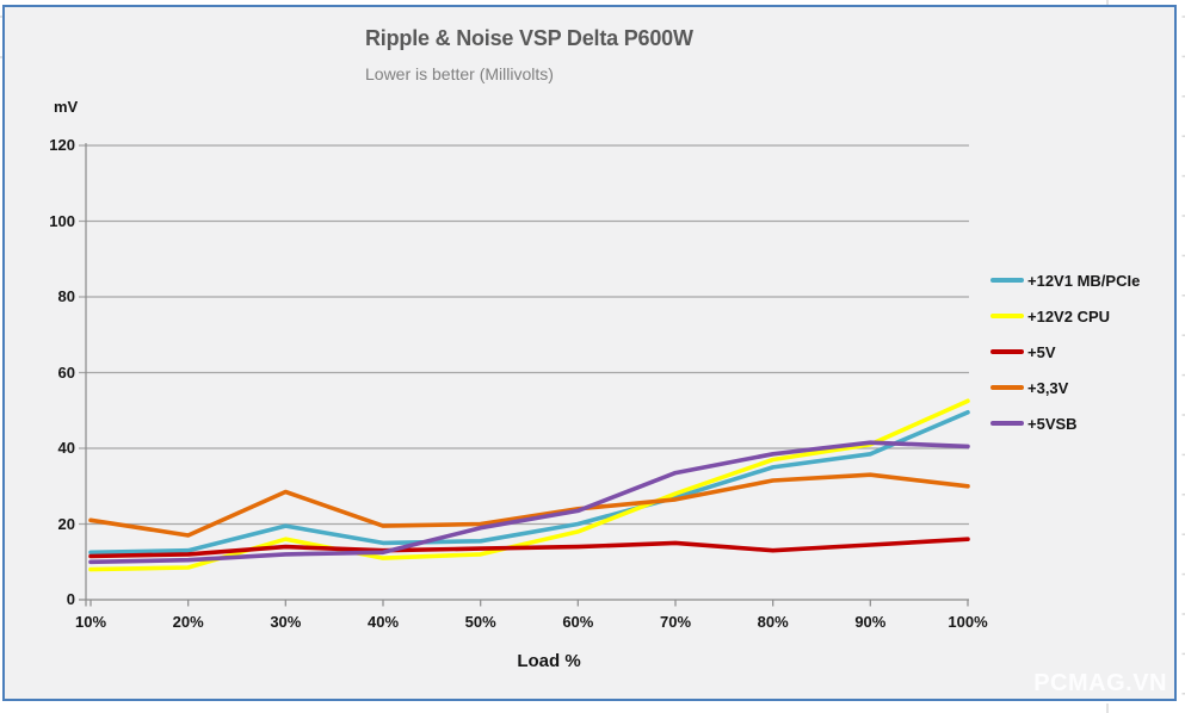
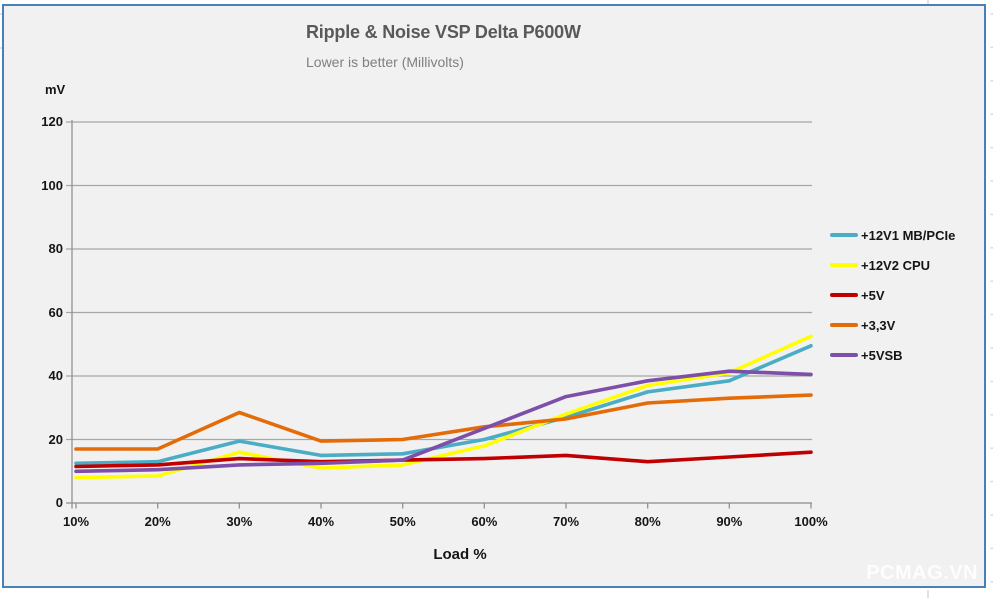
+3,3V/10%: 21 -> 17
+5VSB/50%: 19 -> 14
+3,3V/100%: 30 -> 34
